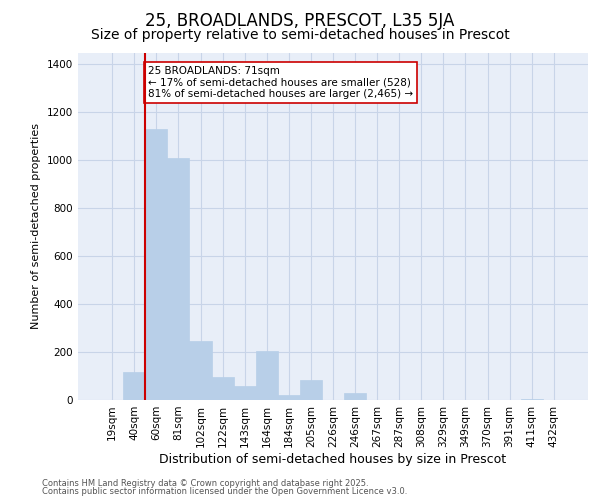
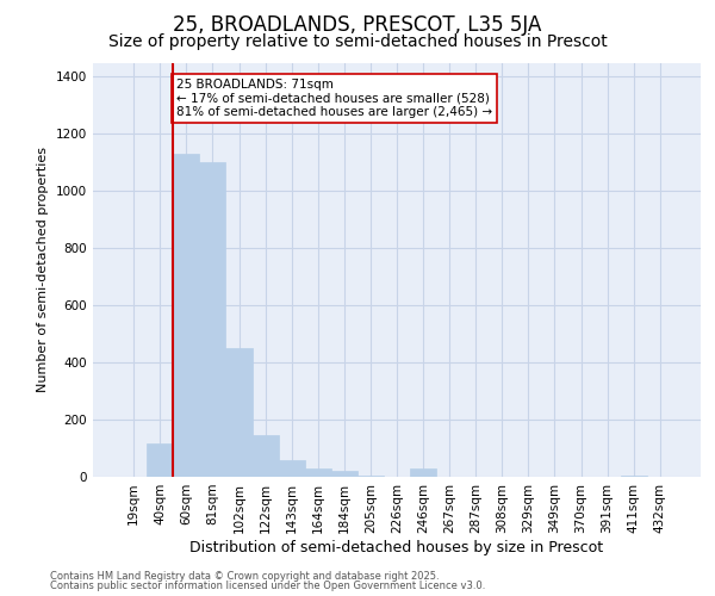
81sqm: 1010 -> 1100
102sqm: 245 -> 450
122sqm: 95 -> 145
164sqm: 205 -> 30
205sqm: 85 -> 5
